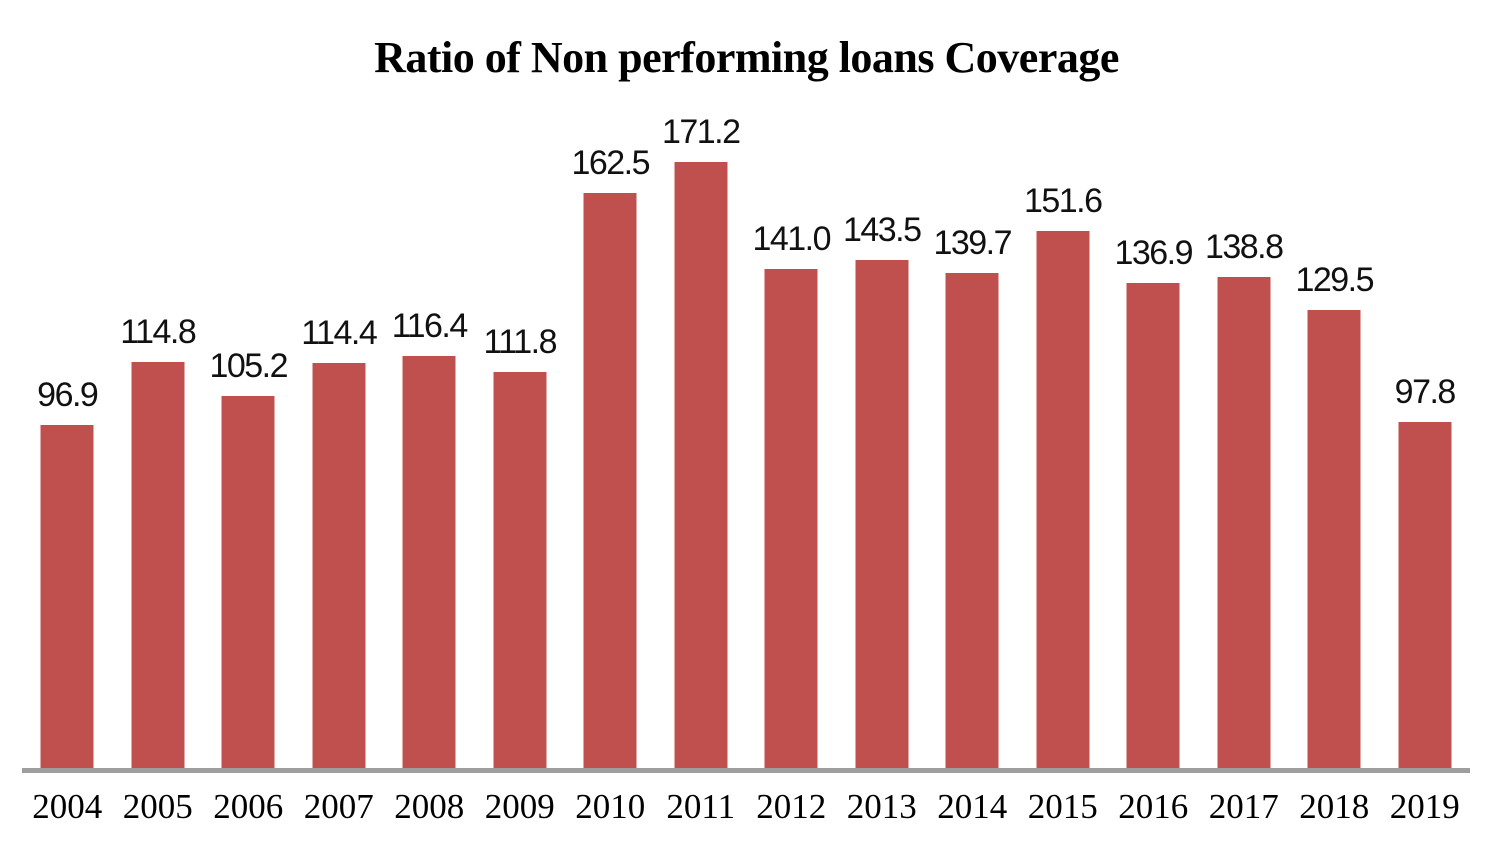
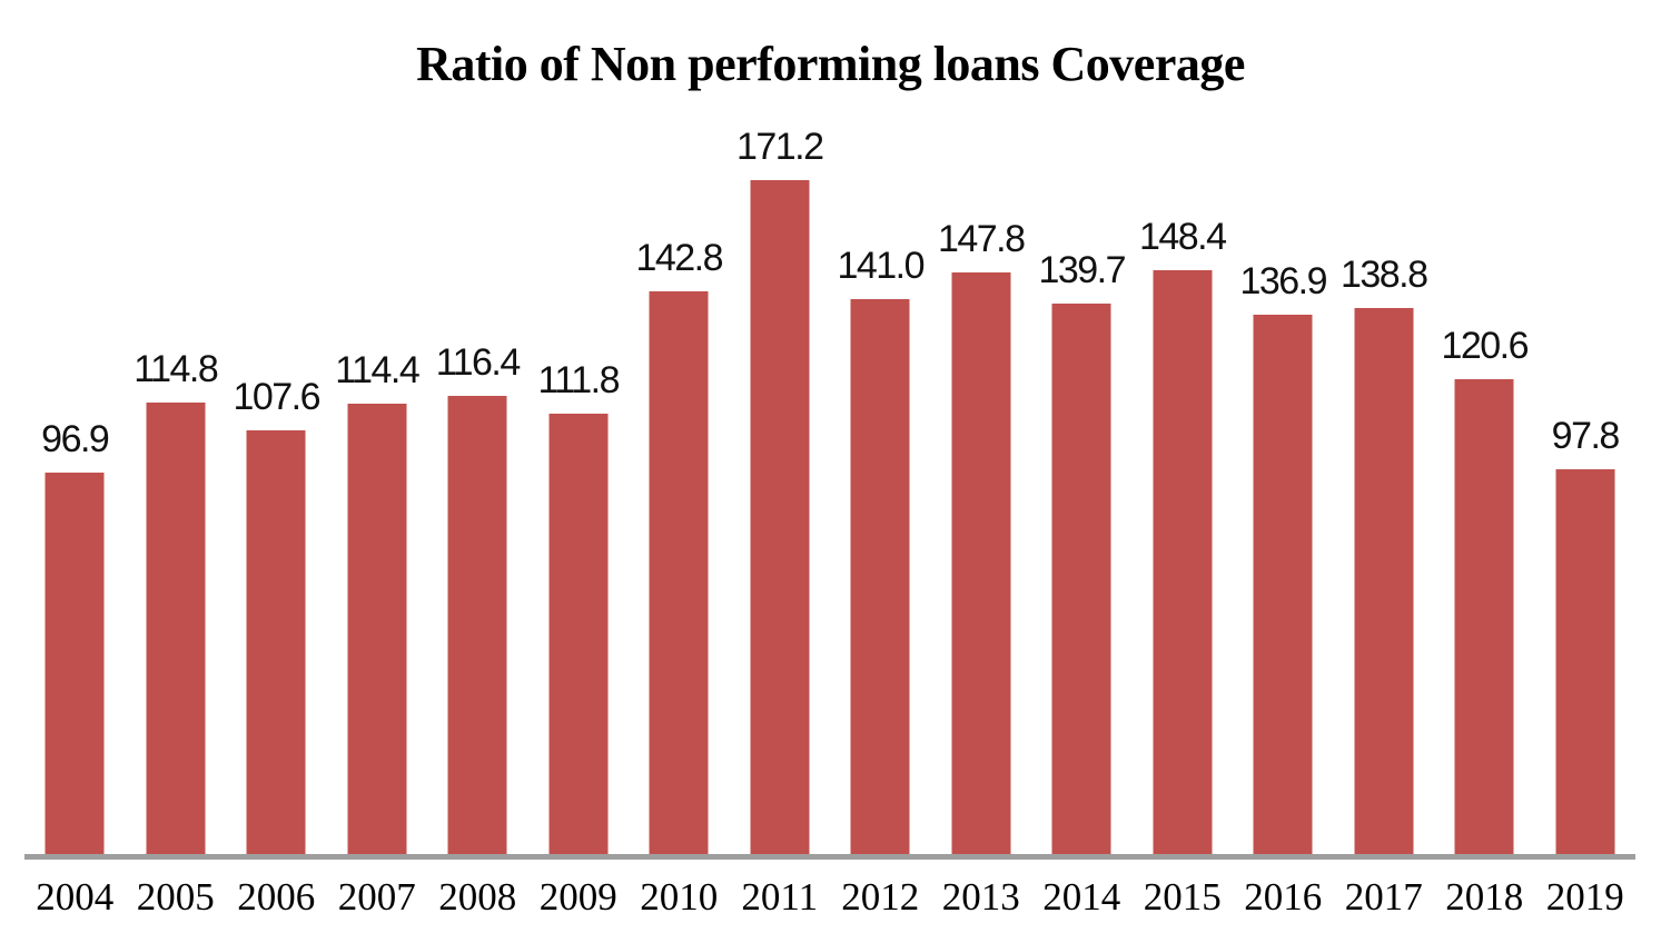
2006: 105.2 -> 107.6
2010: 162.5 -> 142.8
2013: 143.5 -> 147.8
2015: 151.6 -> 148.4
2018: 129.5 -> 120.6
